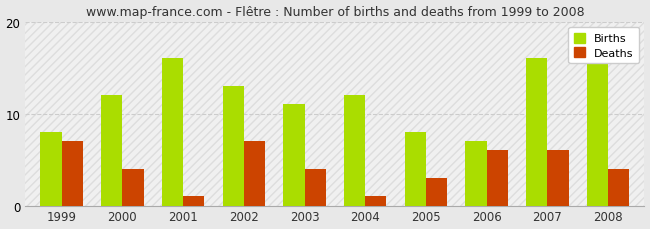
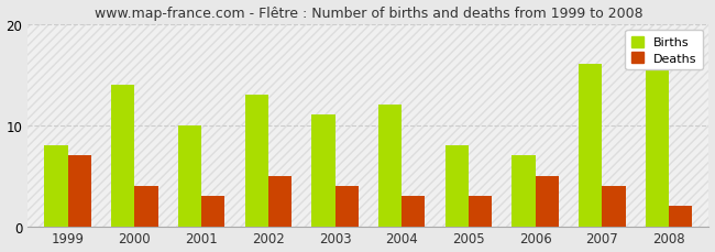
Births/2000: 12 -> 14
Births/2001: 16 -> 10
Deaths/2001: 1 -> 3
Deaths/2002: 7 -> 5
Deaths/2004: 1 -> 3
Deaths/2006: 6 -> 5
Deaths/2007: 6 -> 4
Deaths/2008: 4 -> 2
